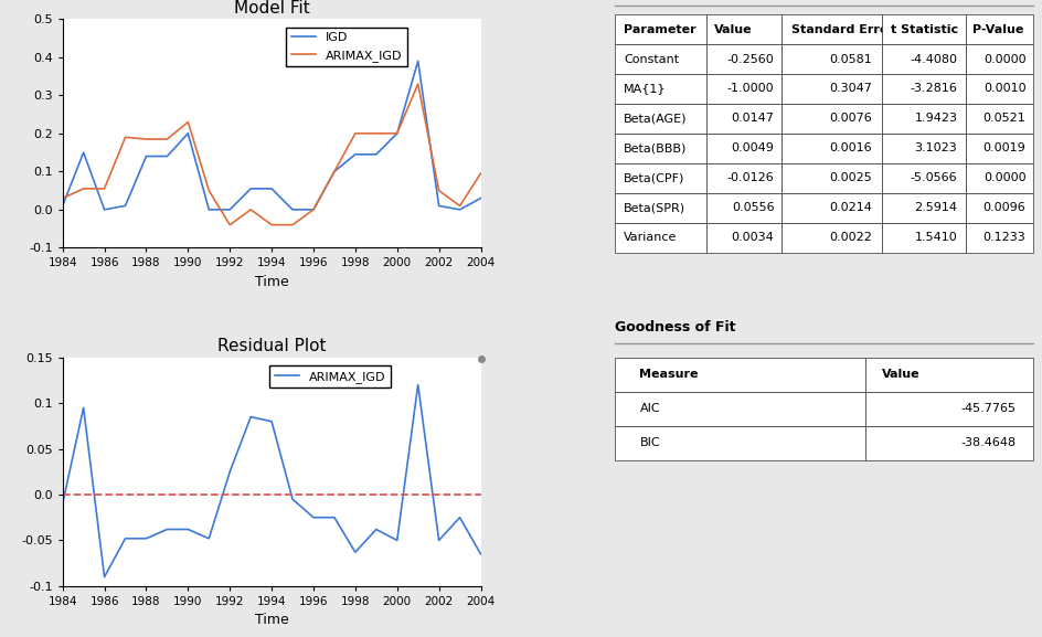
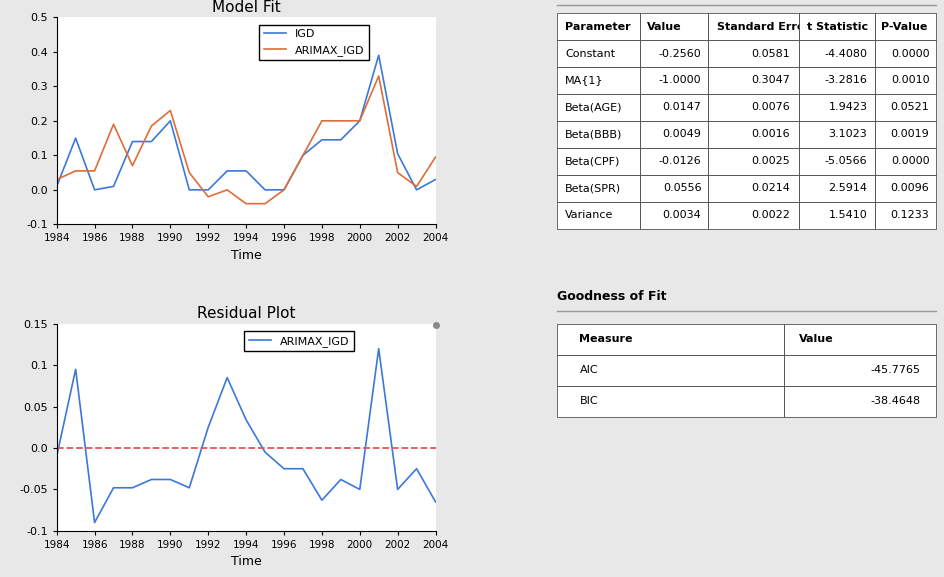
Model Fit/ARIMAX_IGD/1988: 0.185 -> 0.070
Model Fit/ARIMAX_IGD/1992: -0.040 -> -0.020
Model Fit/IGD/2002: 0.010 -> 0.105
Residual Plot/1994: 0.080 -> 0.034
